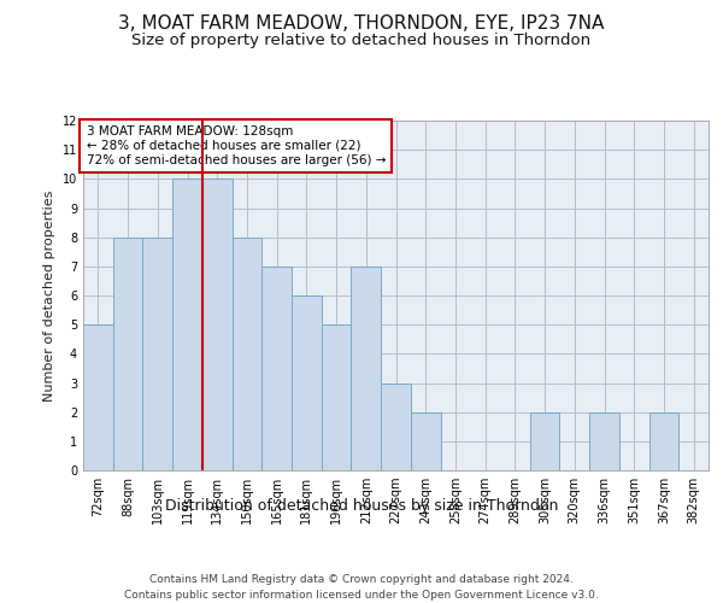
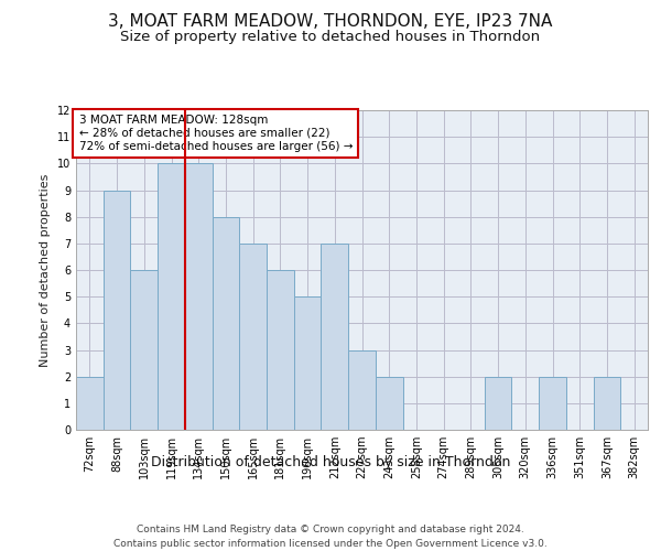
72sqm: 5 -> 2
88sqm: 8 -> 9
103sqm: 8 -> 6
